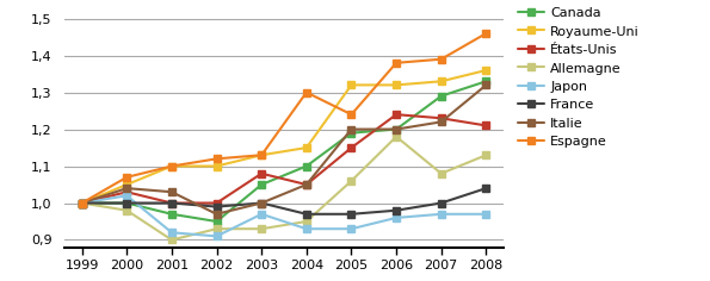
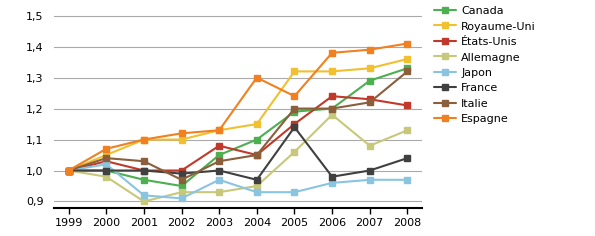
Italie/2003: 1,00 -> 1,03
France/2005: 0,97 -> 1,14
Espagne/2008: 1,46 -> 1,41
